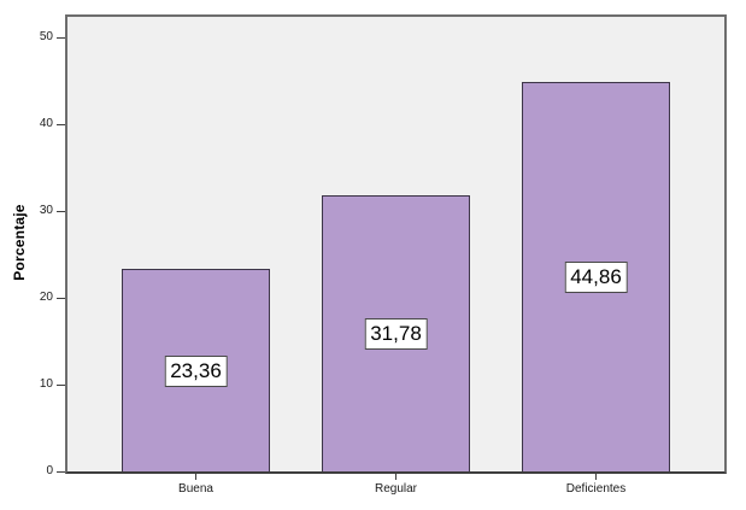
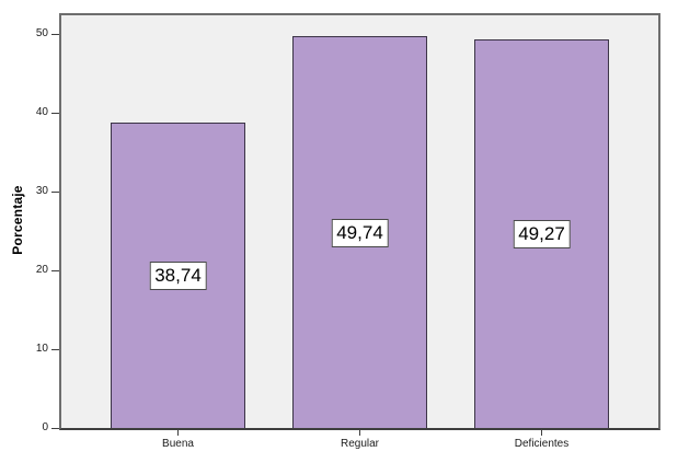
Buena: 23,36 -> 38,74
Regular: 31,78 -> 49,74
Deficientes: 44,86 -> 49,27
